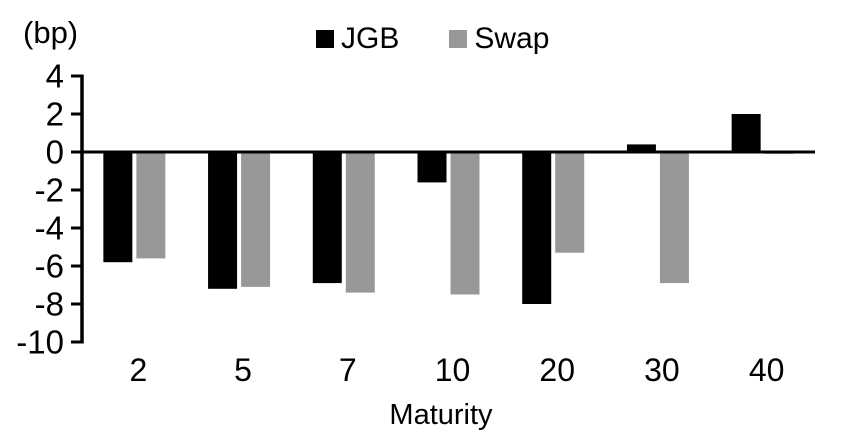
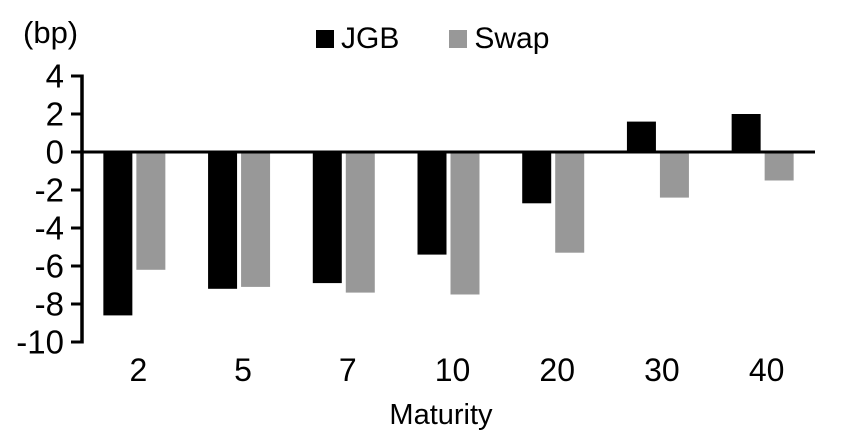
JGB/2: -5.8 -> -8.6
Swap/2: -5.6 -> -6.2
JGB/10: -1.6 -> -5.4
JGB/20: -8.0 -> -2.7
JGB/30: 0.4 -> 1.6
Swap/30: -6.9 -> -2.4
Swap/40: -0.1 -> -1.5
